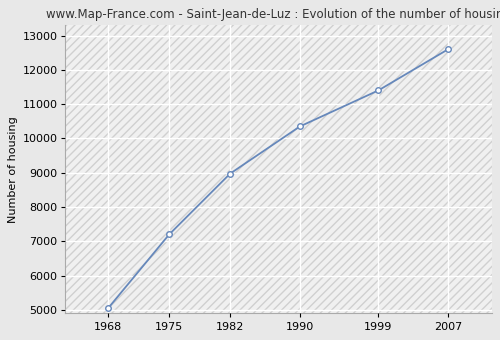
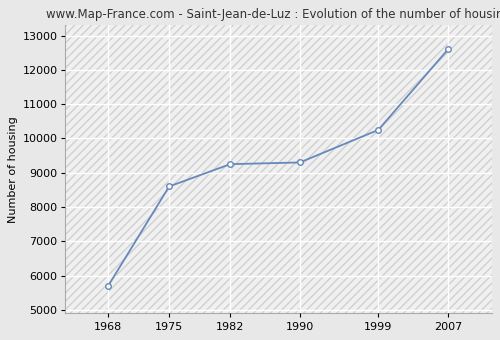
1968: 5050 -> 5700
1975: 7200 -> 8600
1982: 8980 -> 9250
1990: 10350 -> 9300
1999: 11400 -> 10250
